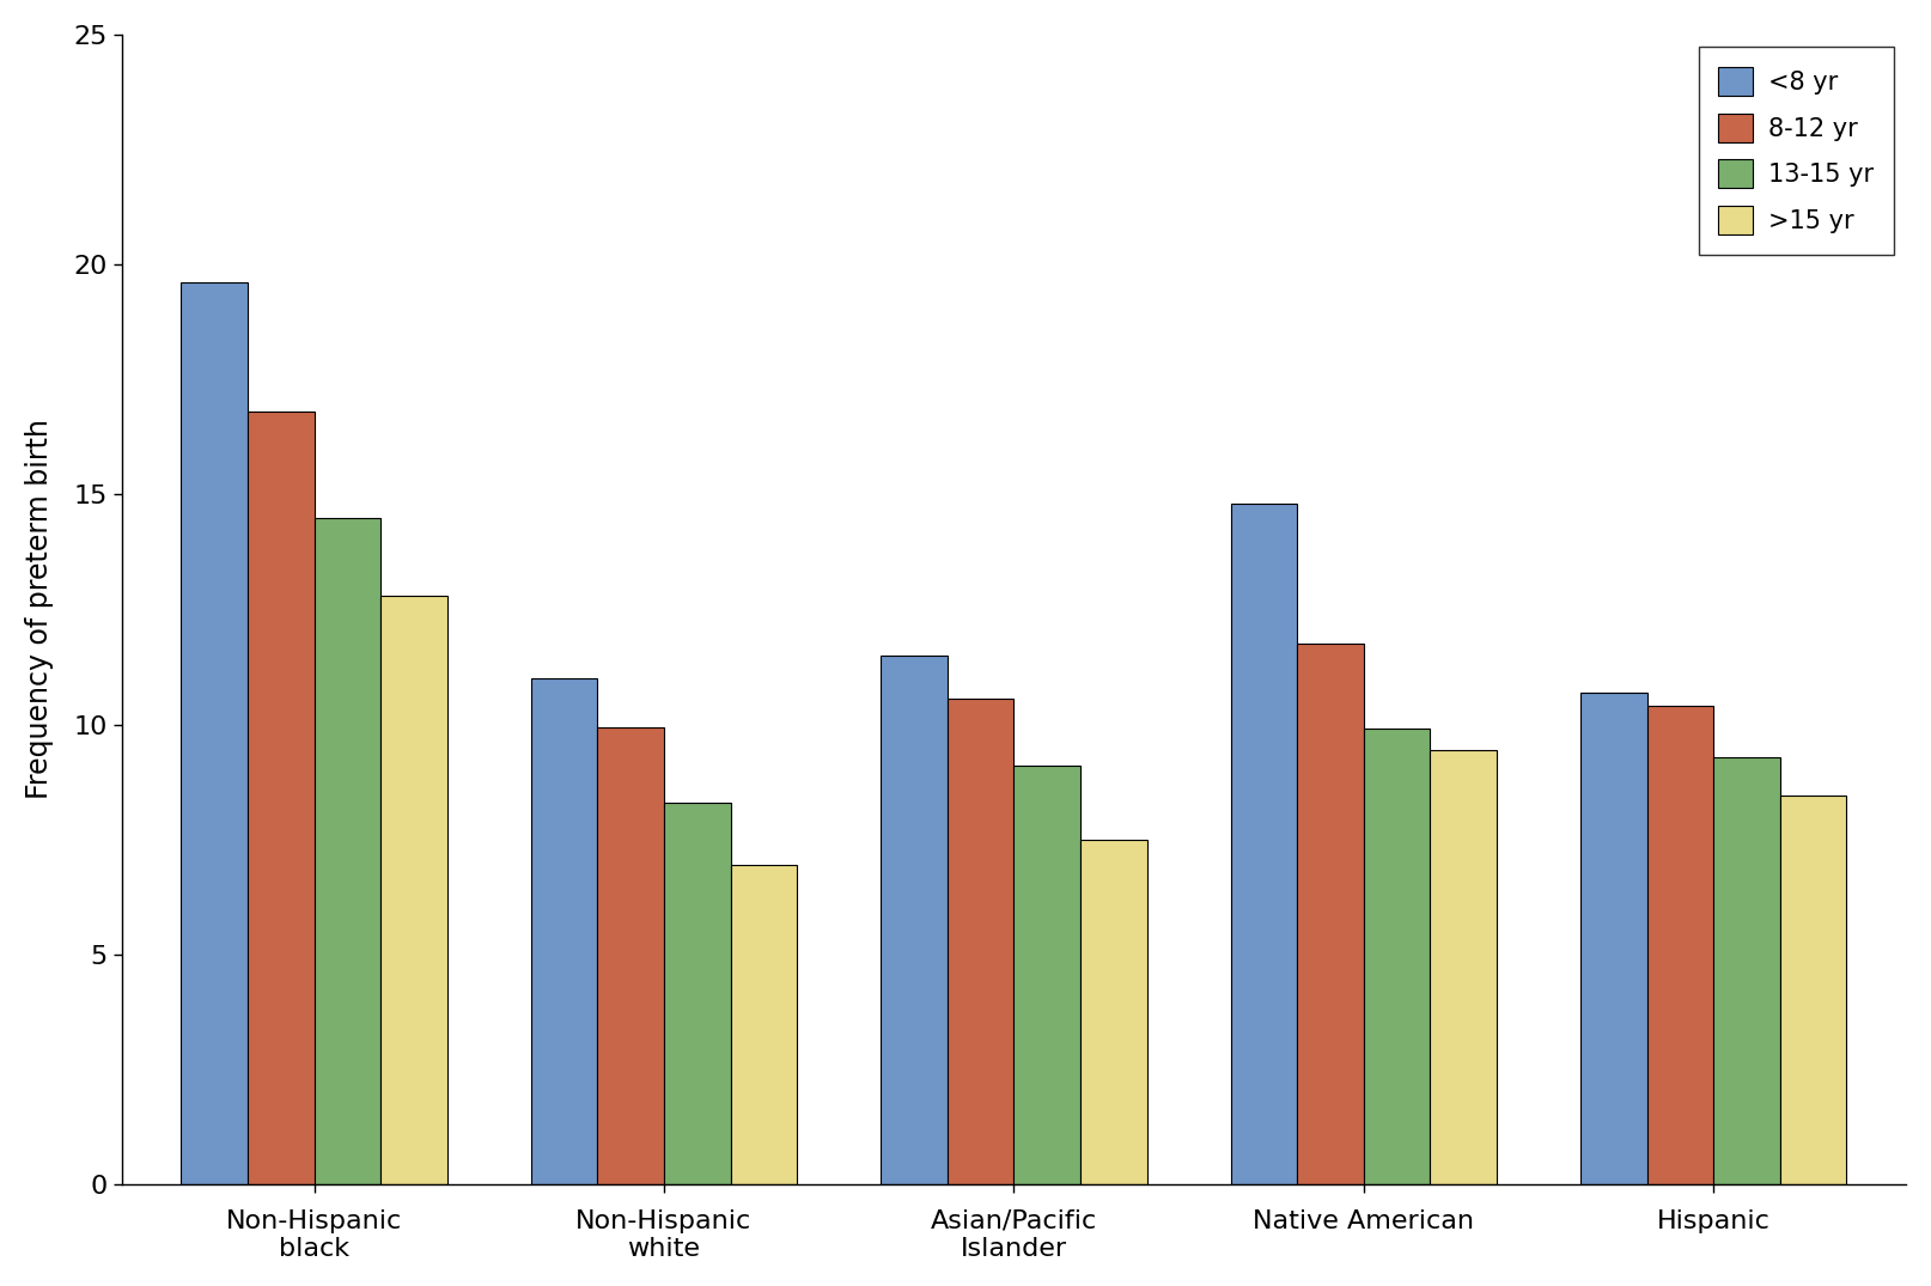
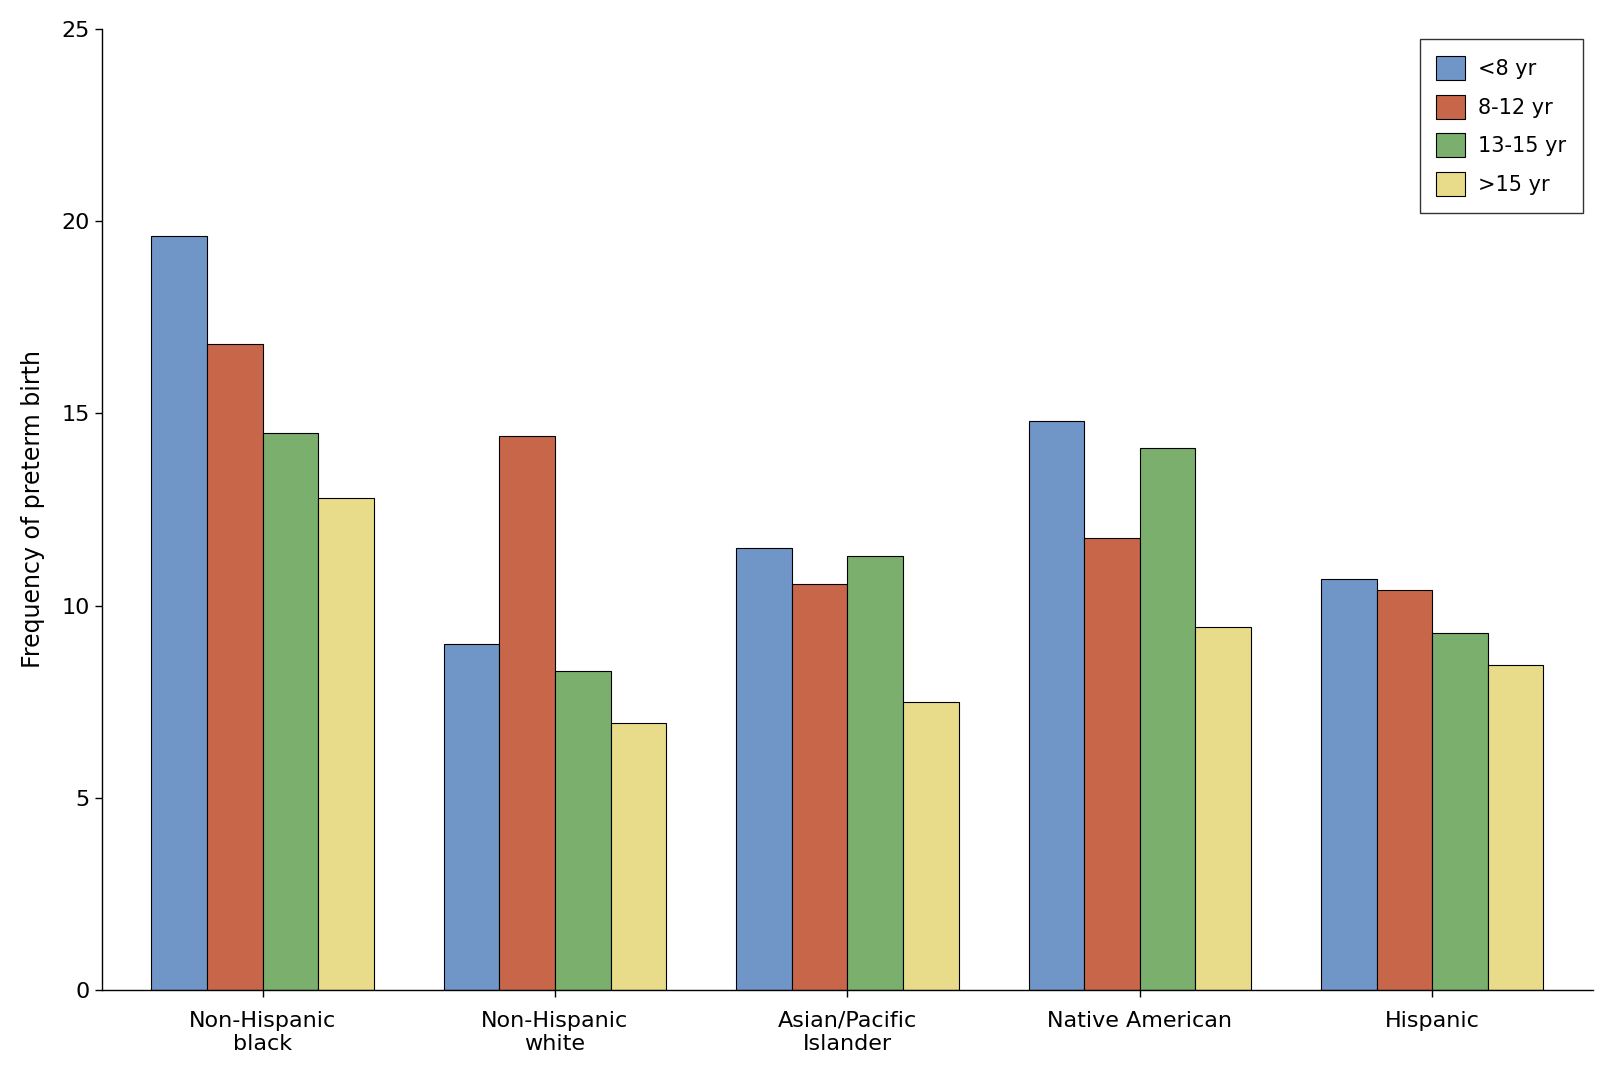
<8 yr/Non-Hispanic white: 11.0 -> 9.0
8-12 yr/Non-Hispanic white: 9.95 -> 14.40
13-15 yr/Asian/Pacific Islander: 9.1 -> 11.3
13-15 yr/Native American: 9.9 -> 14.1
